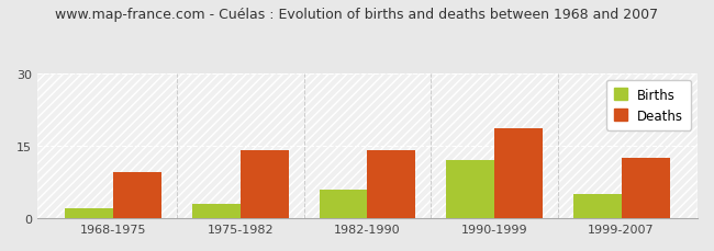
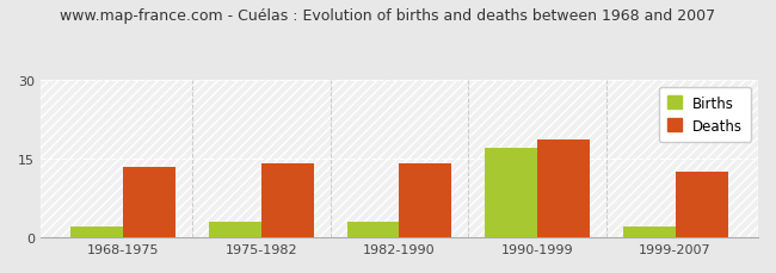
Deaths/1968-1975: 9.5 -> 13.5
Births/1982-1990: 6 -> 3
Births/1990-1999: 12 -> 17
Births/1999-2007: 5 -> 2
